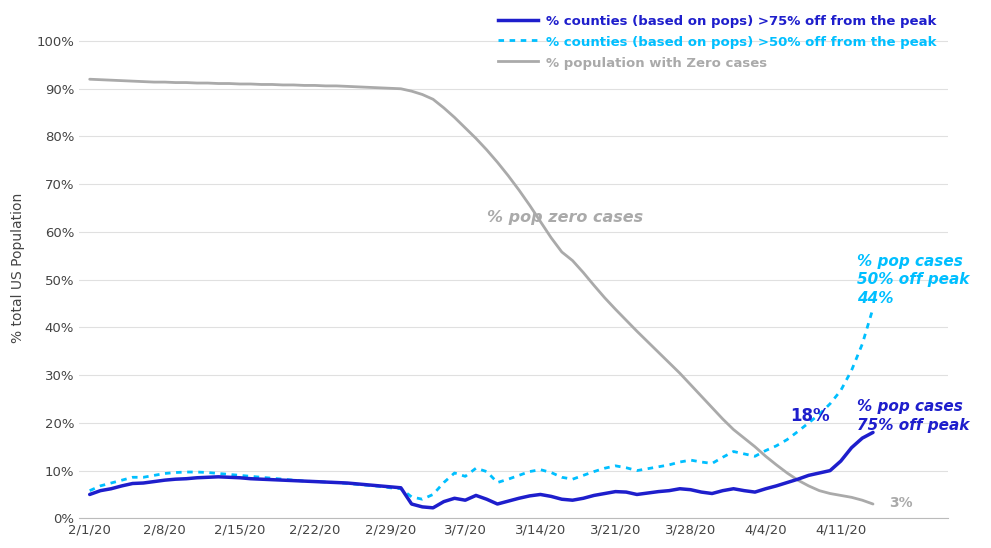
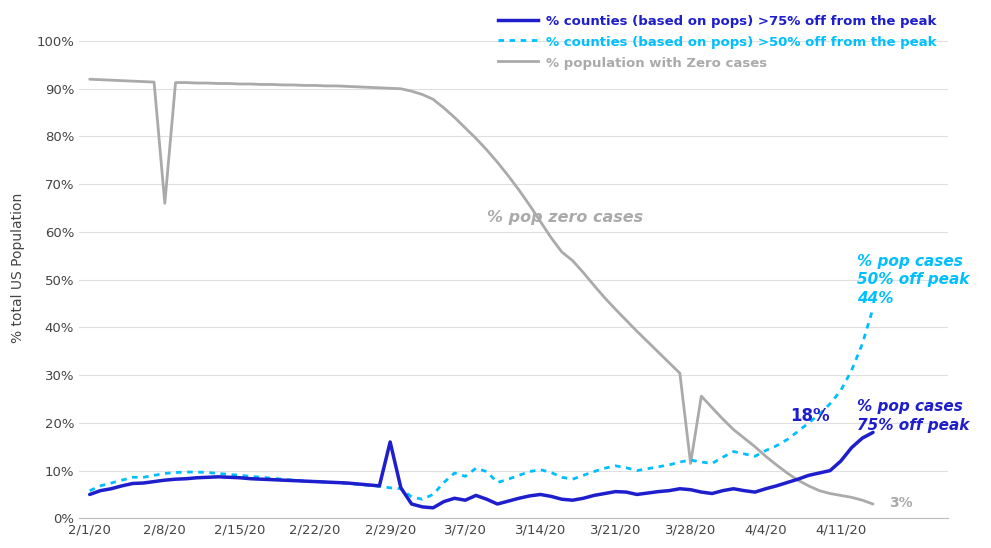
% population with Zero cases/2/8/20: 91.4% -> 66.0%
% counties (based on pops) >75% off from the peak/2/29/20: 6.6% -> 16.0%
% population with Zero cases/3/28/20: 28.0% -> 11.5%
